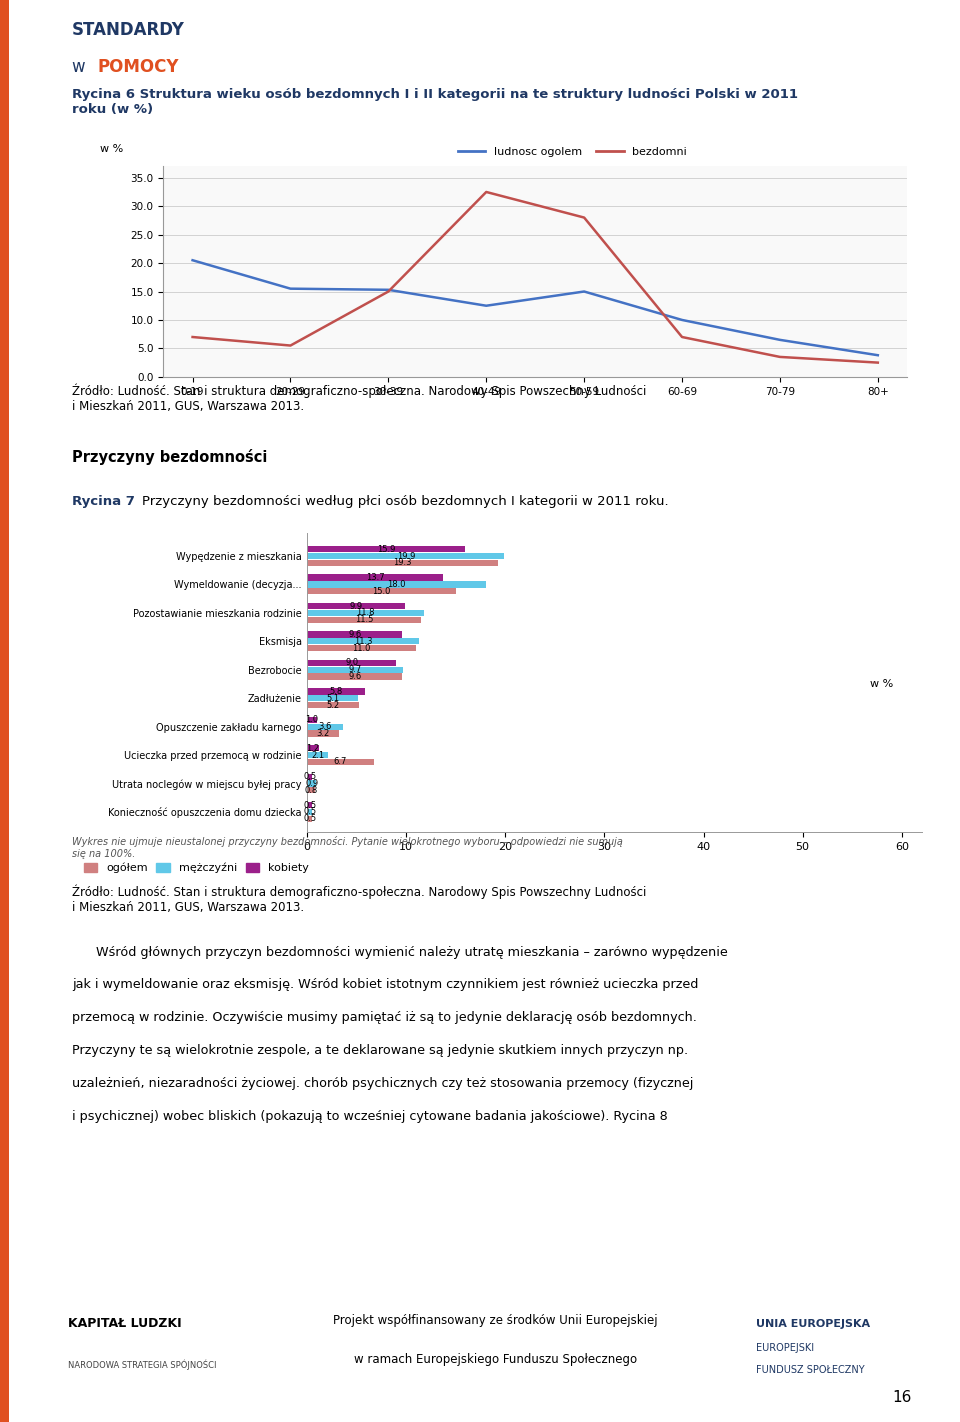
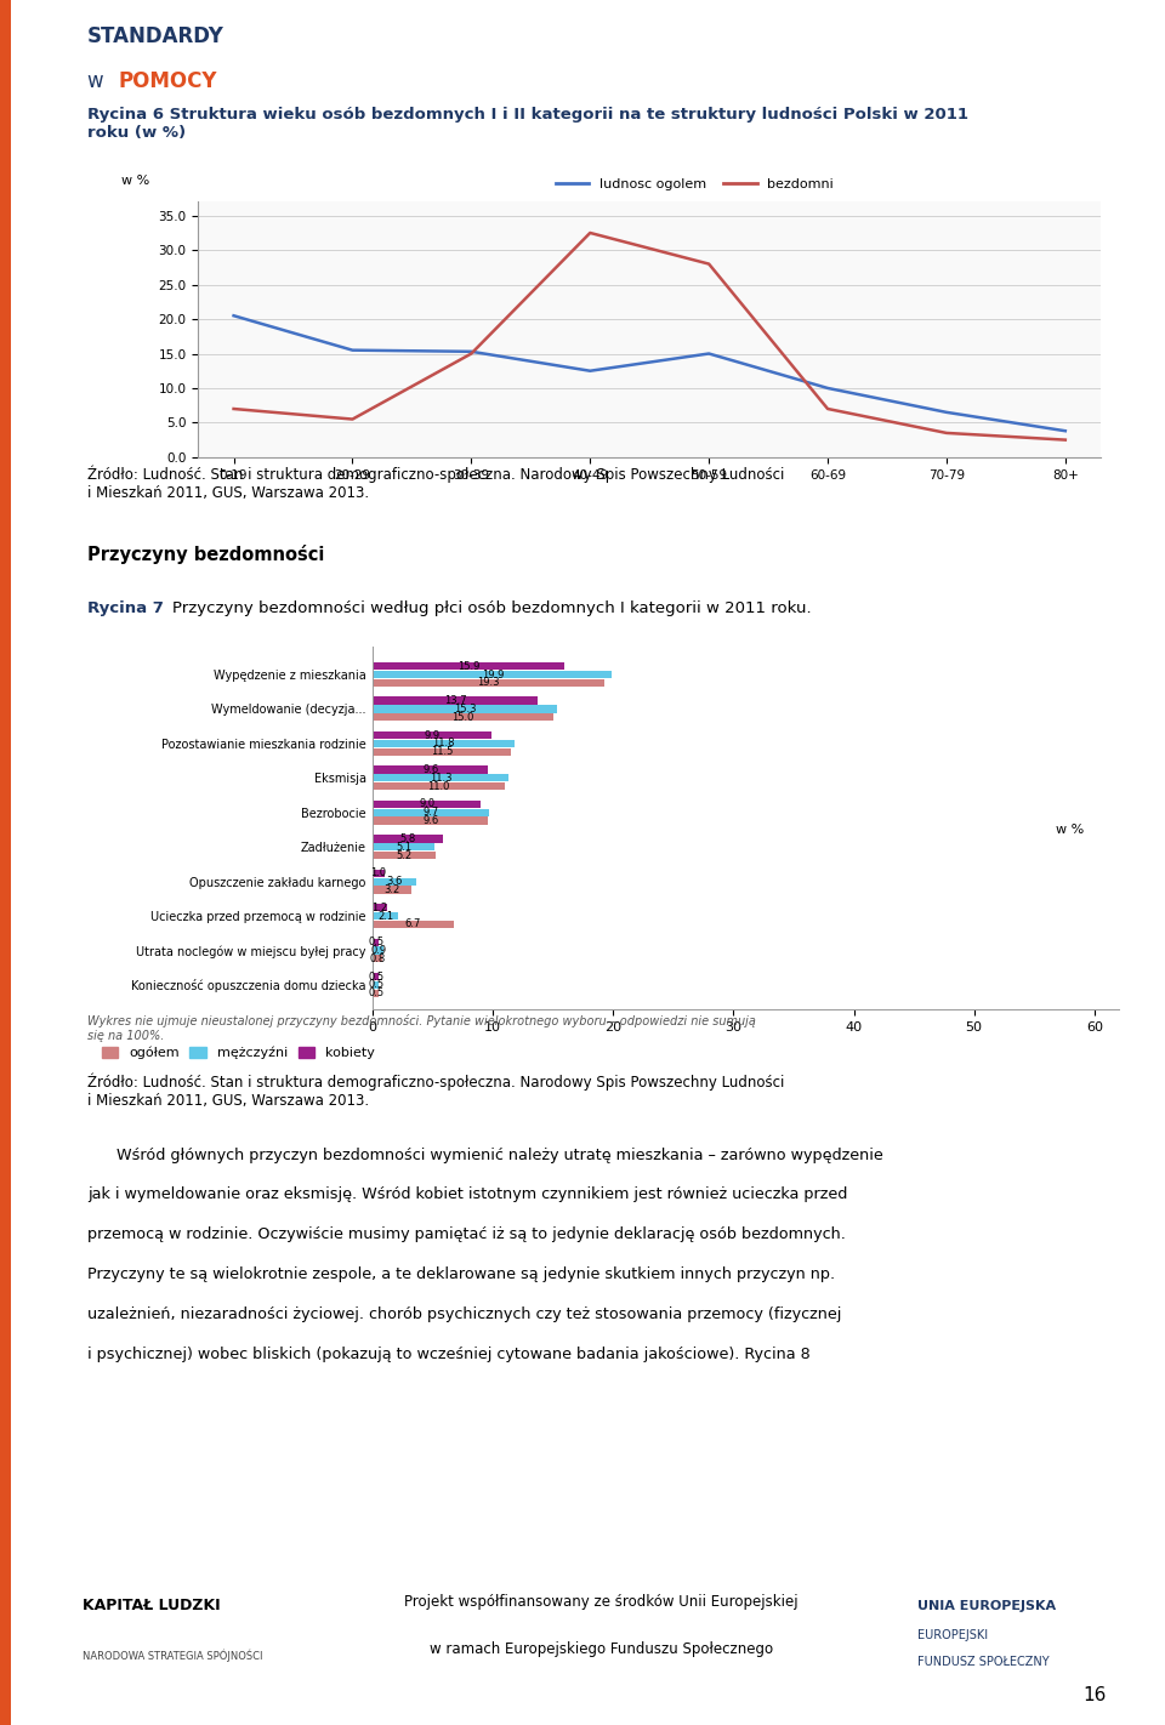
mężczyźni/Wymeldowanie (decyzja...: 18.0 -> 15.3
